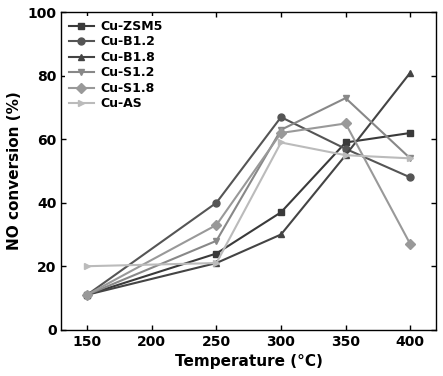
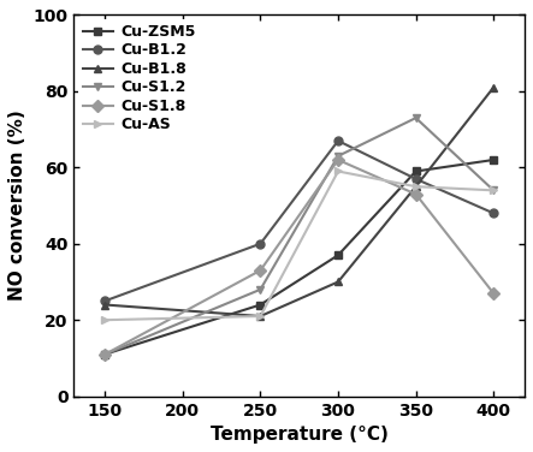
Cu-B1.2/150: 11 -> 25
Cu-B1.8/150: 11 -> 24
Cu-S1.8/350: 65 -> 53
